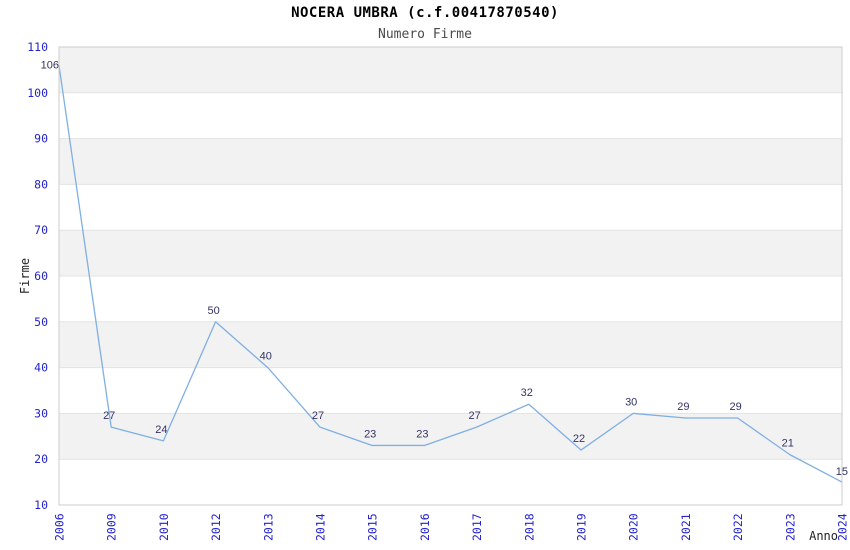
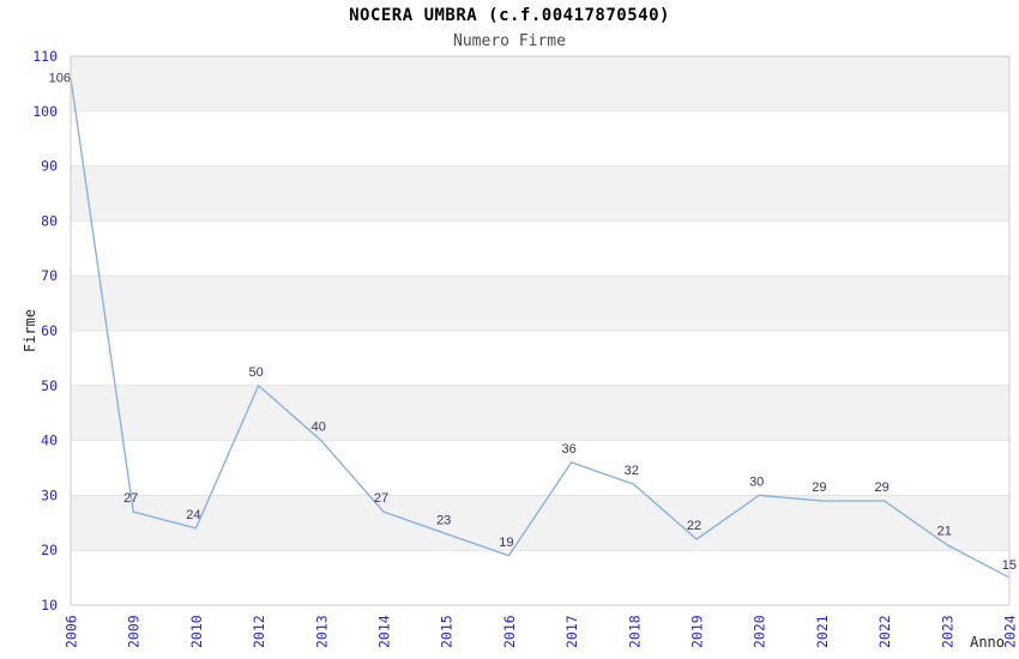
2016: 23 -> 19
2017: 27 -> 36
